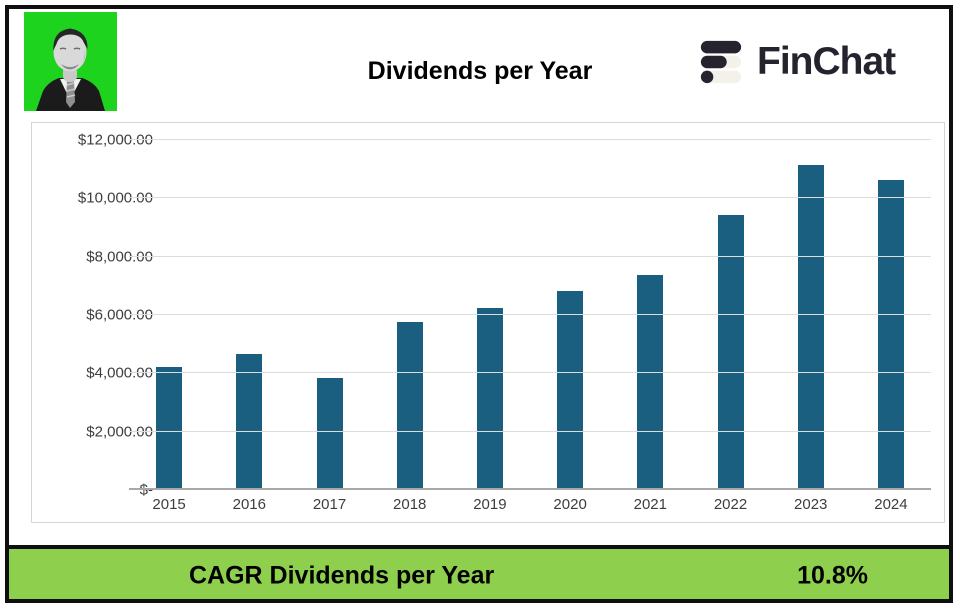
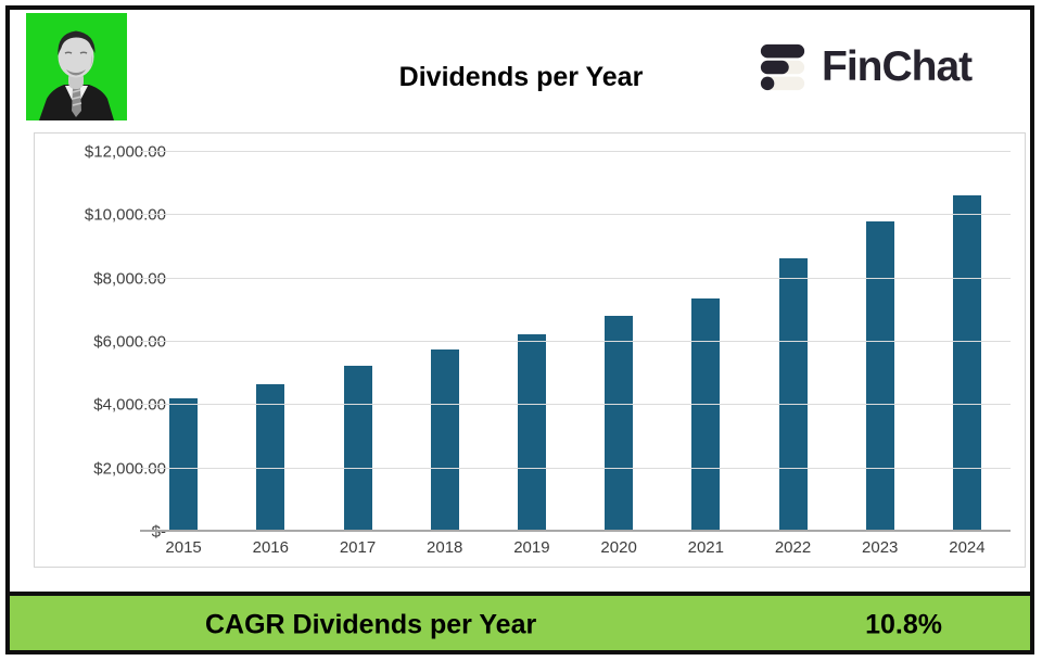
2017: $3800 -> $5200
2022: $9400 -> $8600
2023: $11100 -> $9800
